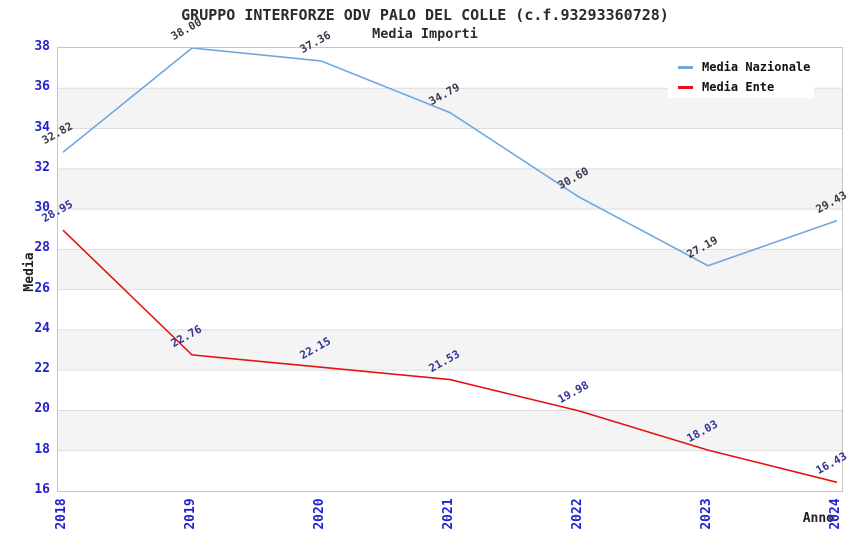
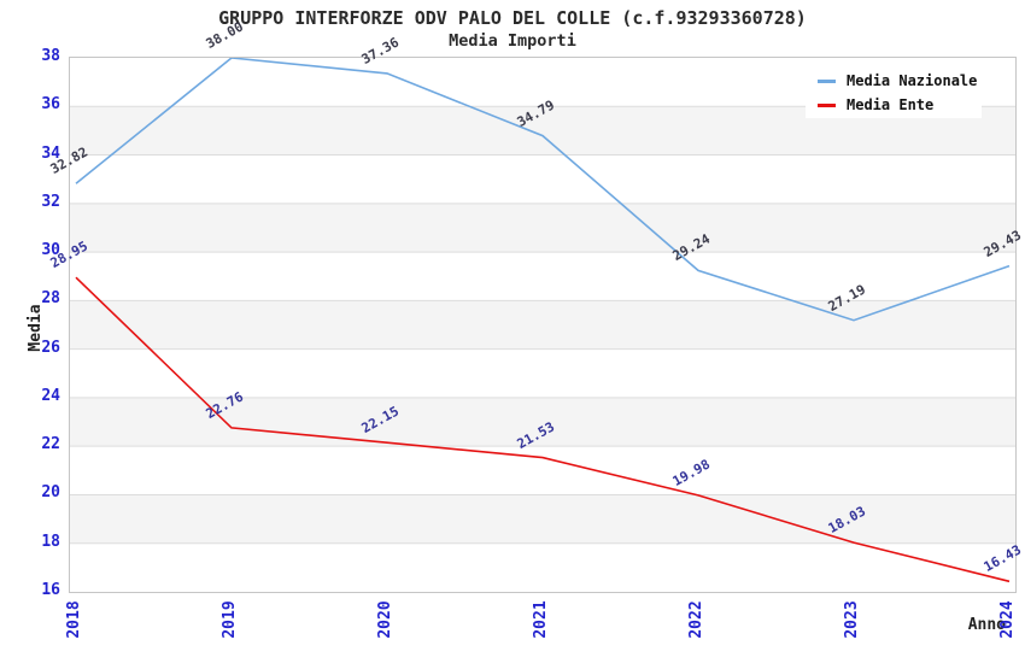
Media Nazionale/2022: 30.60 -> 29.24
